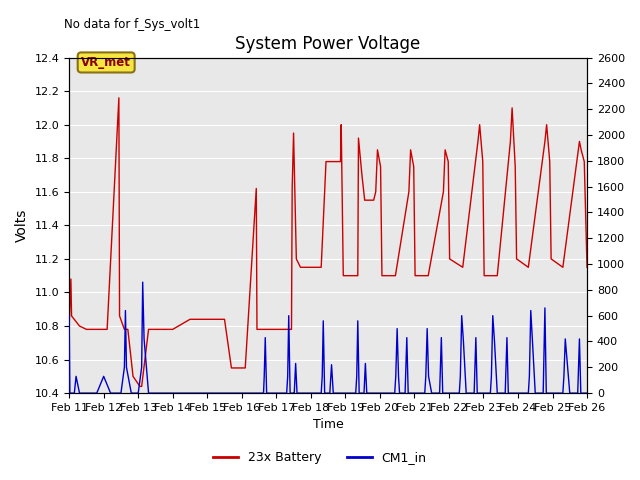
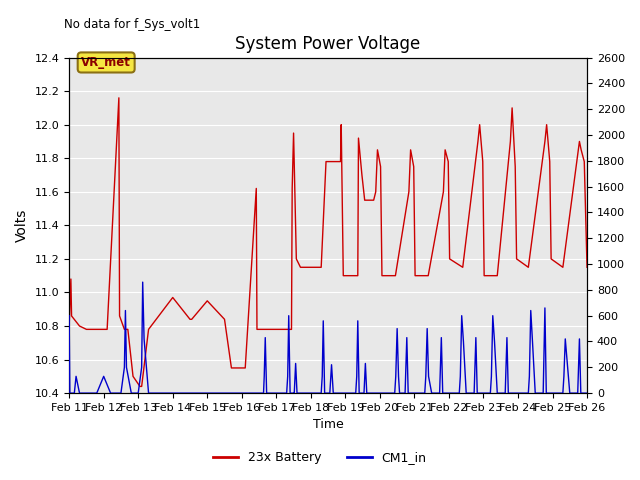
23x Battery/Feb 14: 10.78 -> 10.97
23x Battery/Feb 15: 10.84 -> 10.95
